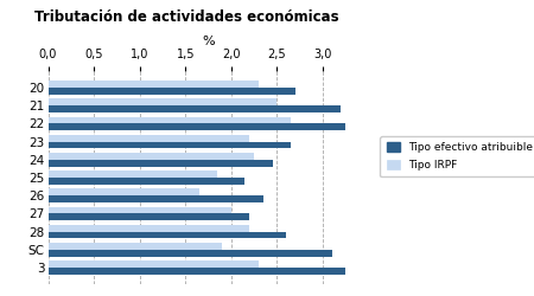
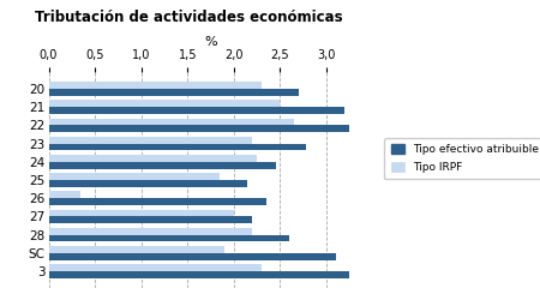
Tipo efectivo atribuible/23: 2,65 -> 2,78
Tipo IRPF/26: 1,65 -> 0,34
